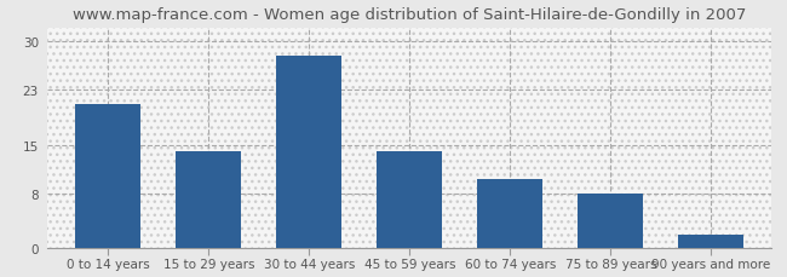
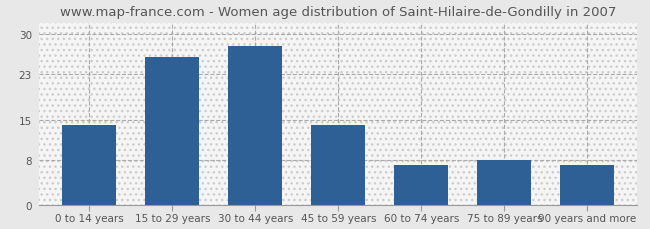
0 to 14 years: 21 -> 14
15 to 29 years: 14 -> 26
60 to 74 years: 10 -> 7
90 years and more: 2 -> 7
